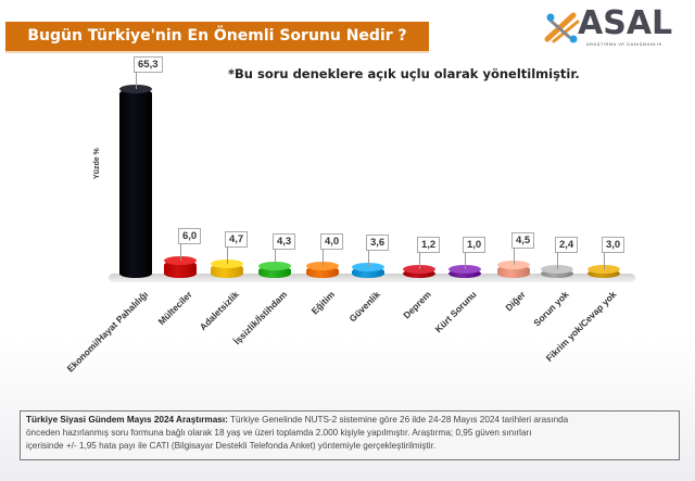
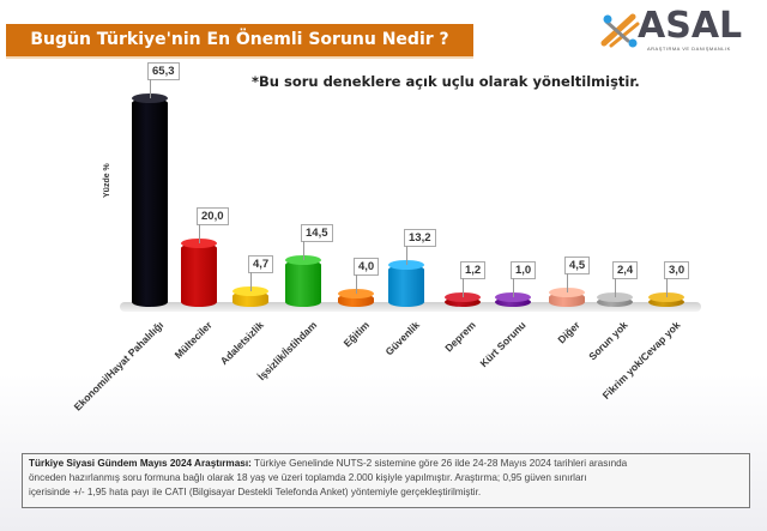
Mülteciler: 6,0 -> 20,0
İşsizlik/İstihdam: 4,3 -> 14,5
Güvenlik: 3,6 -> 13,2
